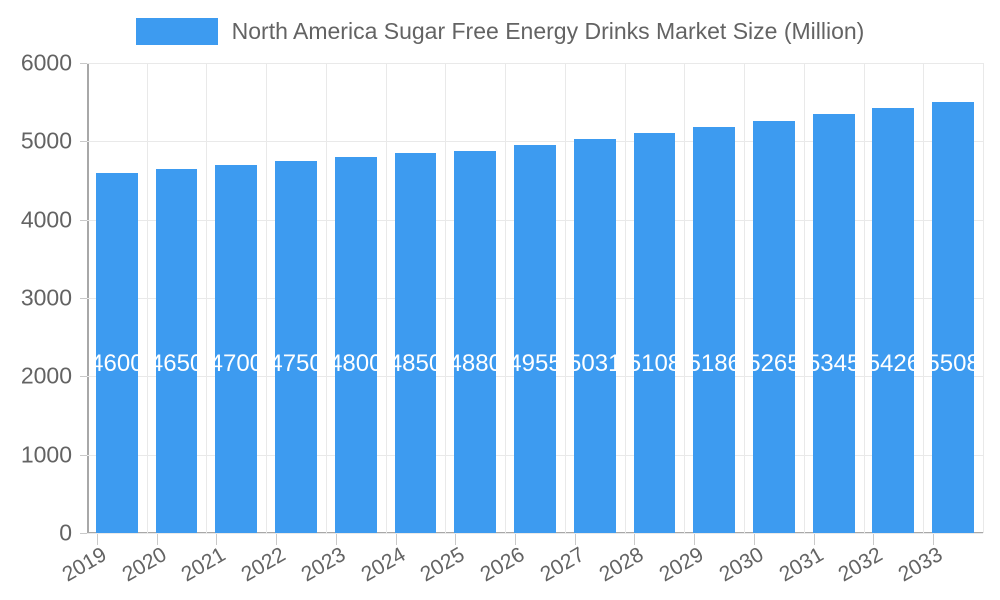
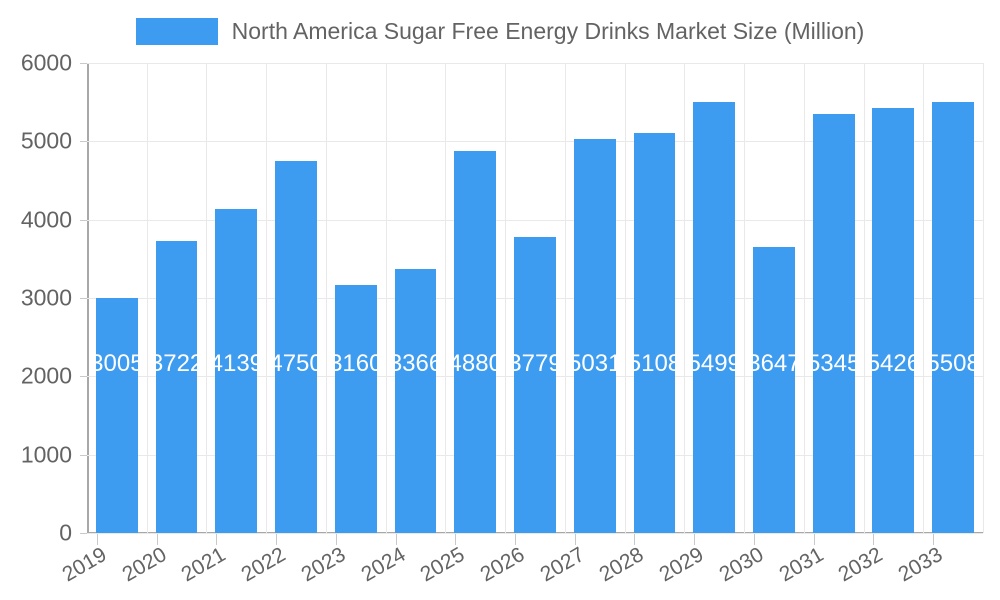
2019: 4600 -> 3005
2020: 4650 -> 3722
2021: 4700 -> 4139
2023: 4800 -> 3160
2024: 4850 -> 3366
2026: 4955 -> 3779
2029: 5186 -> 5499
2030: 5265 -> 3647
